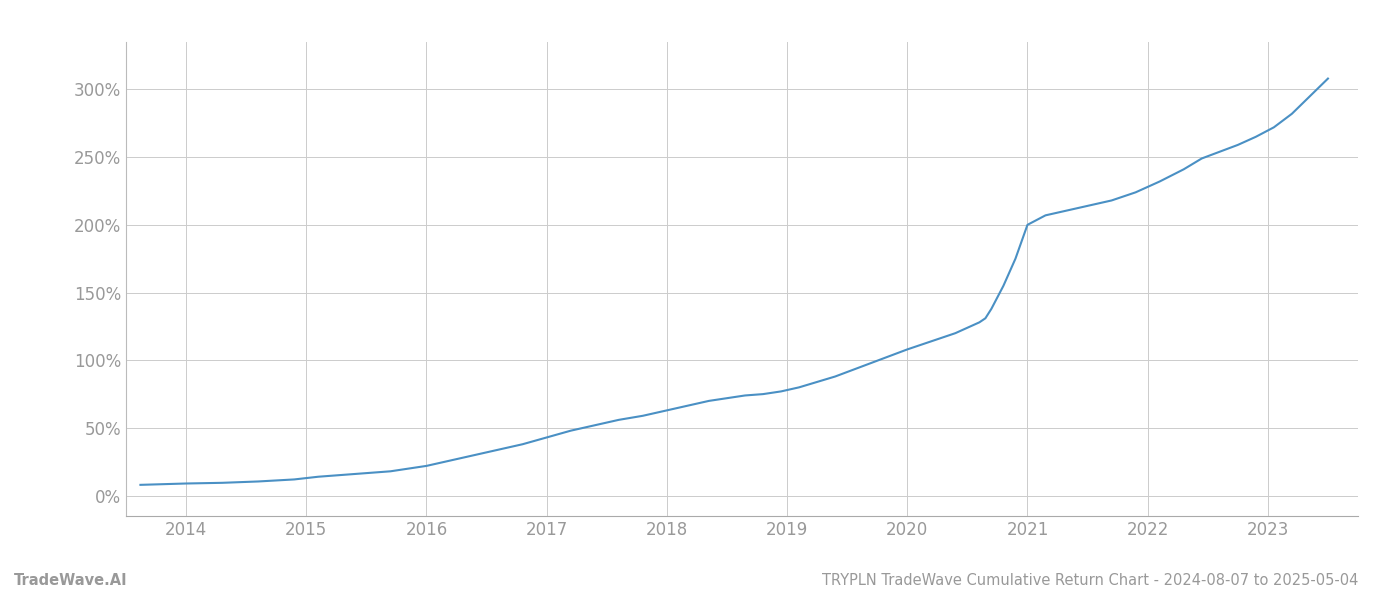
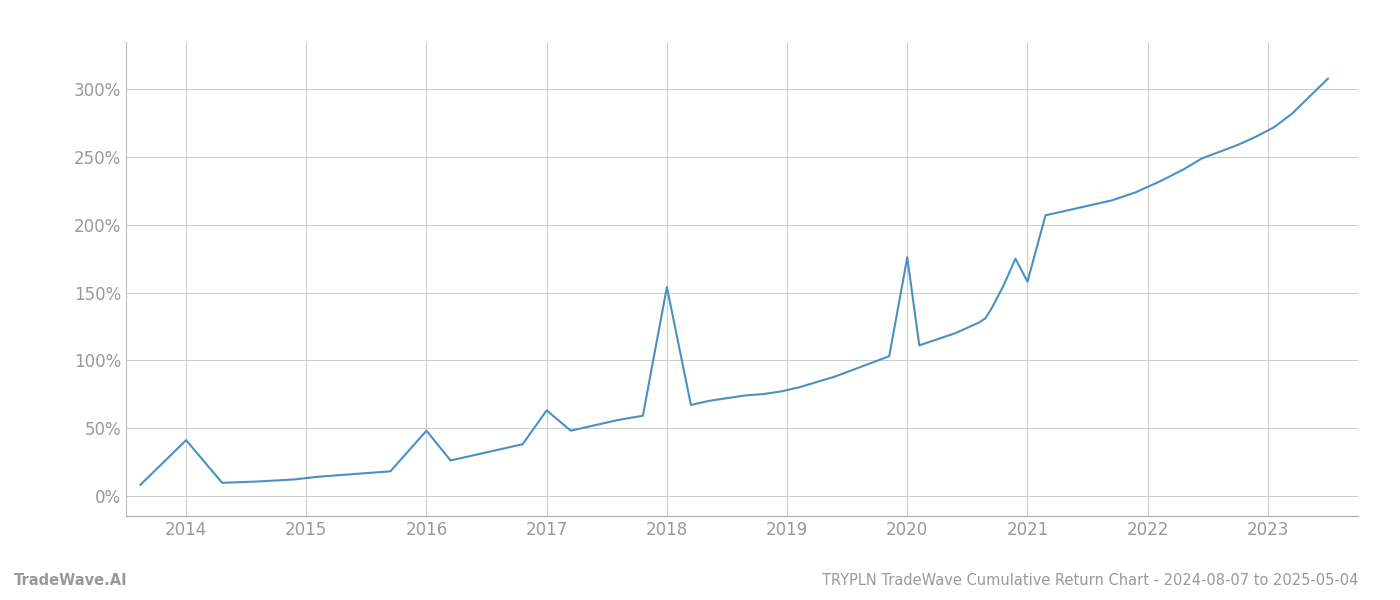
2014: 9% -> 41%
2016: 22% -> 48%
2017: 43% -> 63%
2018: 63% -> 154%
2020: 108% -> 176%
2021: 200% -> 158%
